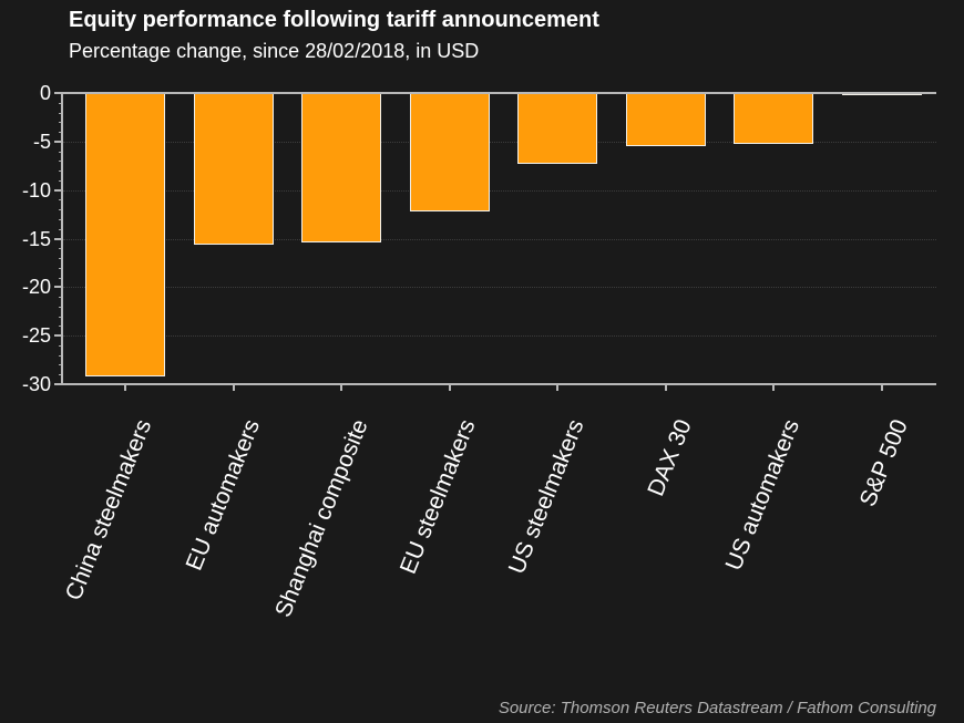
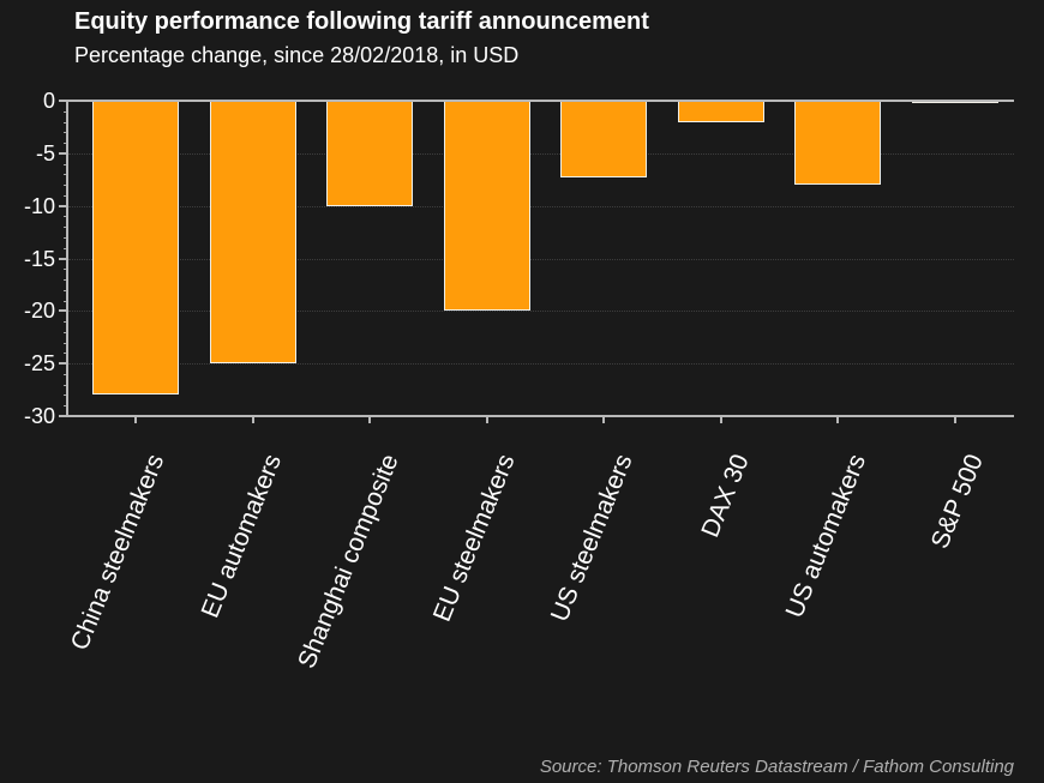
China steelmakers: -29 -> -28
EU automakers: -16 -> -25
Shanghai composite: -15 -> -10
EU steelmakers: -12 -> -20
DAX 30: -6 -> -2
US automakers: -5 -> -8
